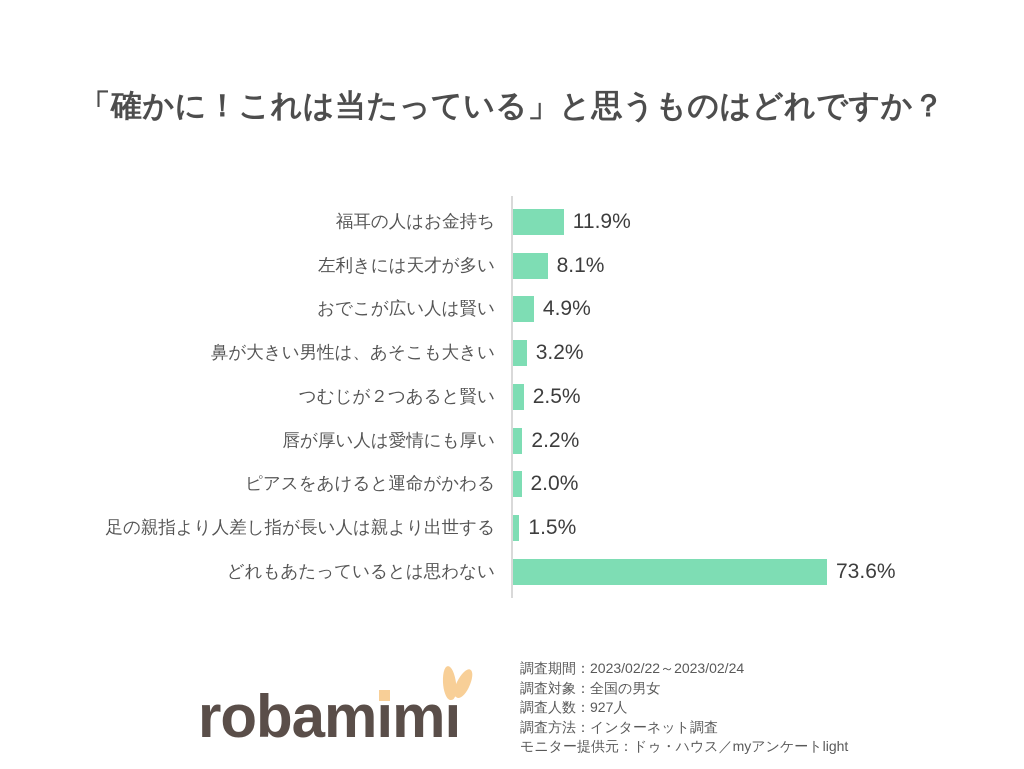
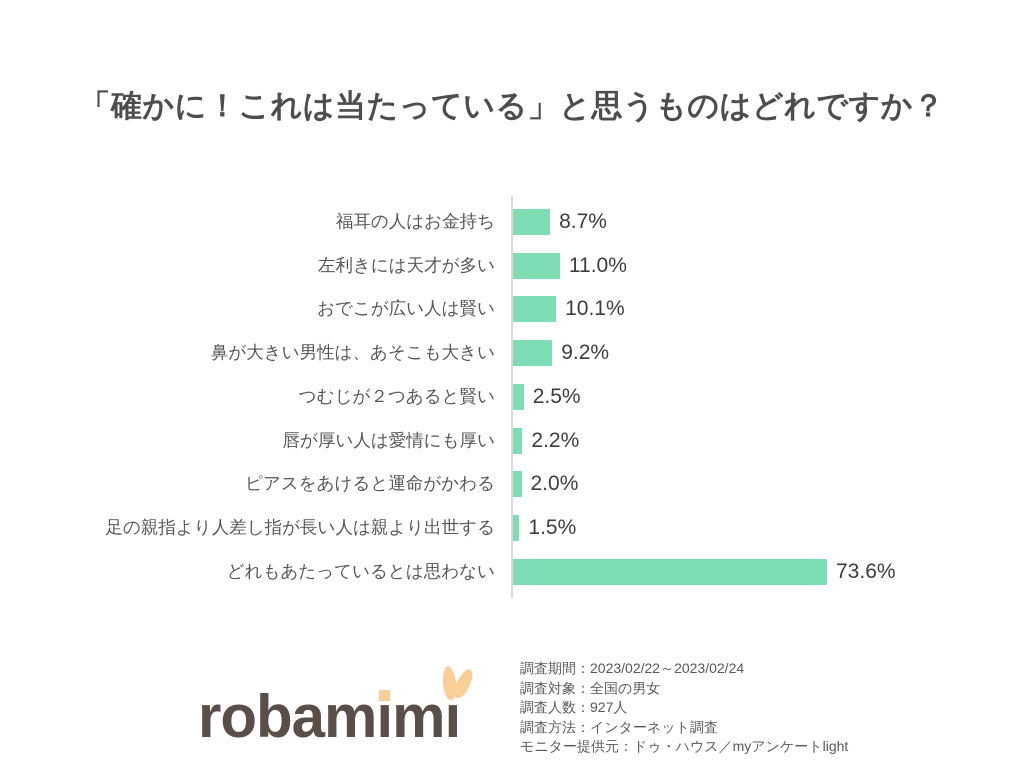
福耳の人はお金持ち: 11.9% -> 8.7%
左利きには天才が多い: 8.1% -> 11.0%
おでこが広い人は賢い: 4.9% -> 10.1%
鼻が大きい男性は、あそこも大きい: 3.2% -> 9.2%
